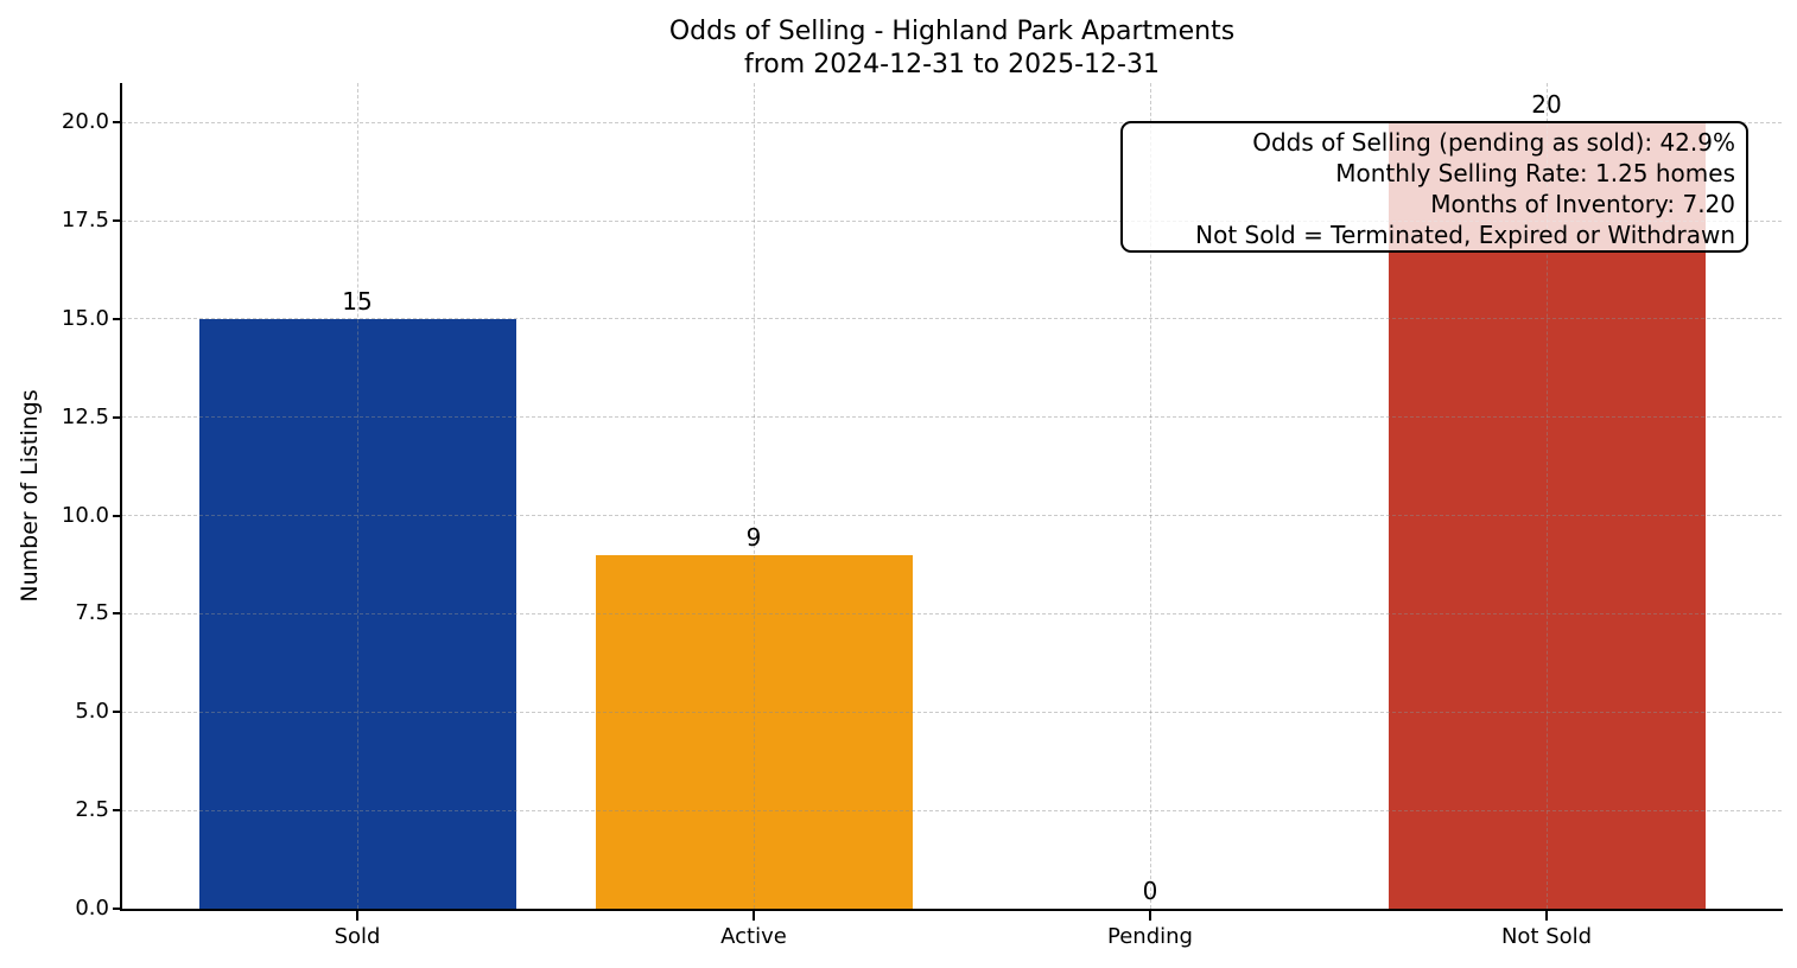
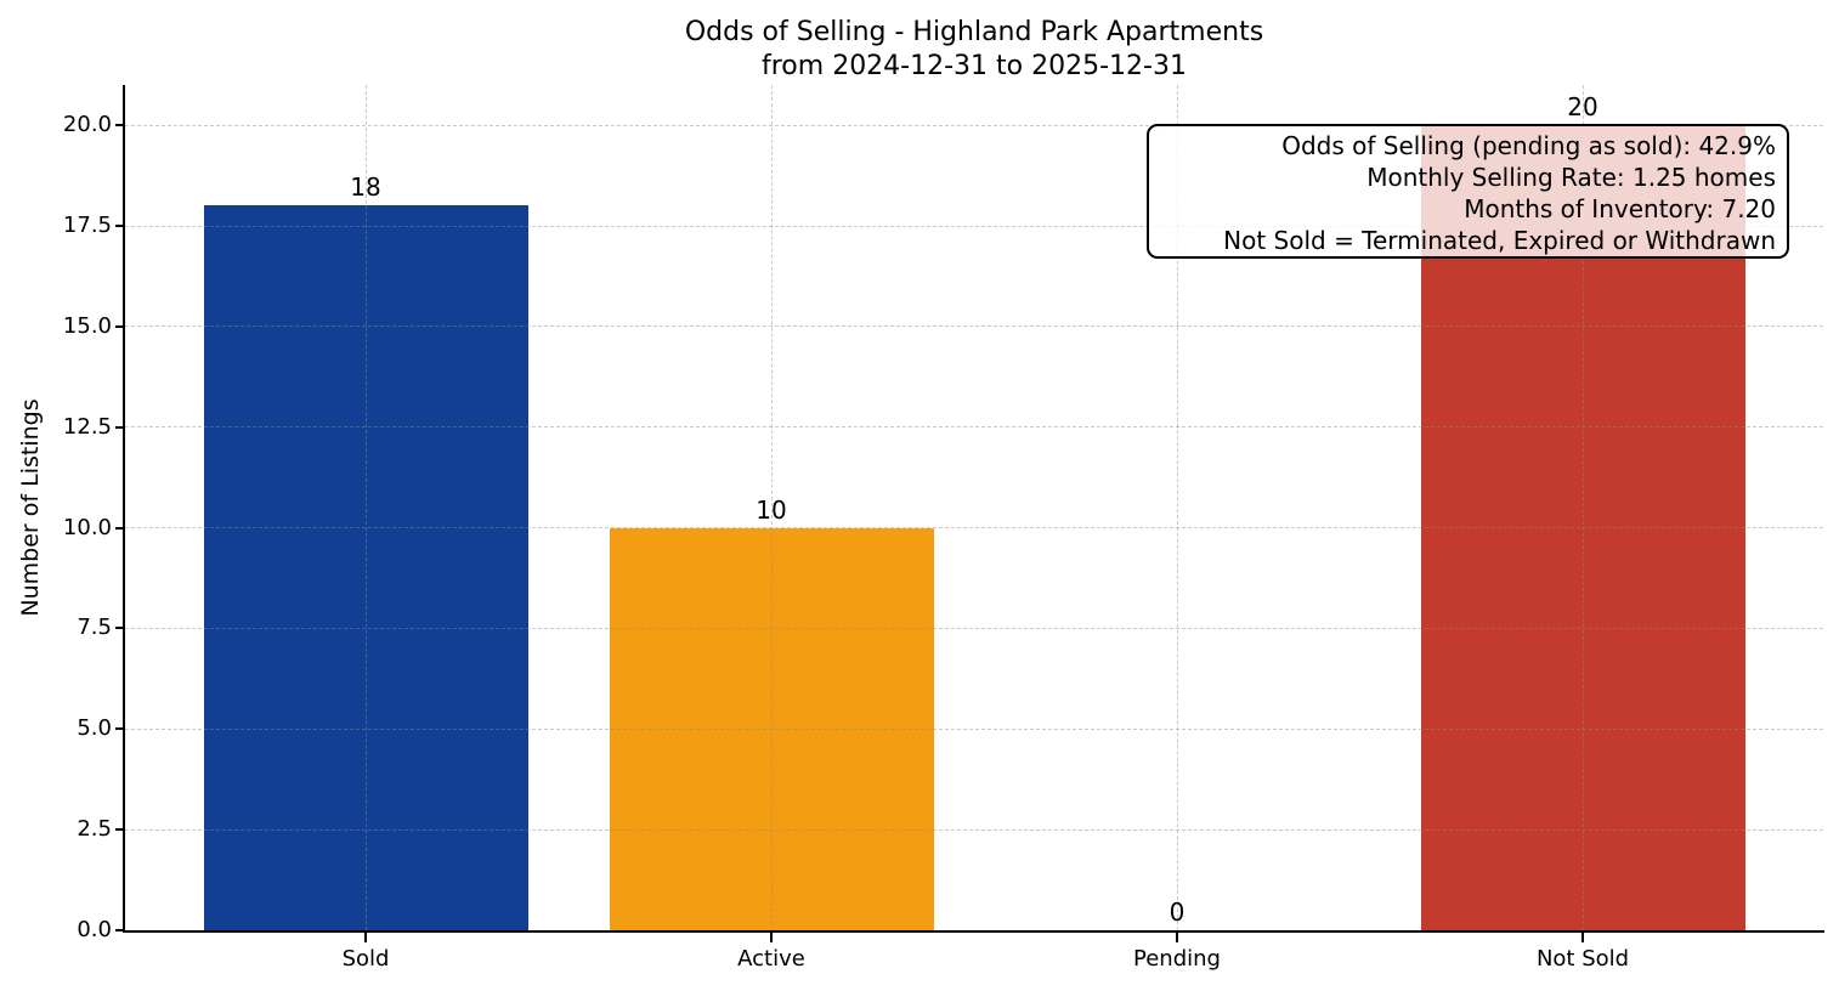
Sold: 15 -> 18
Active: 9 -> 10
